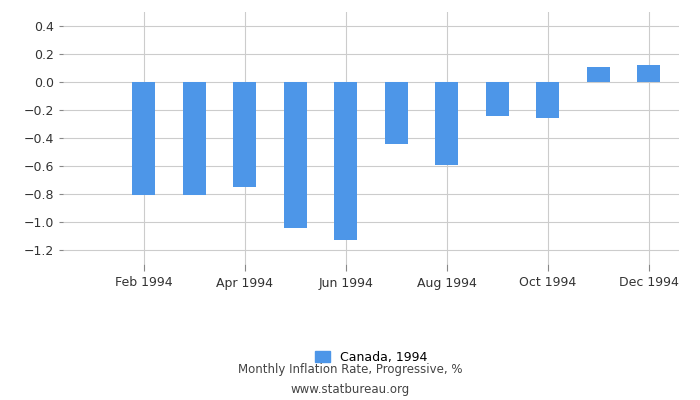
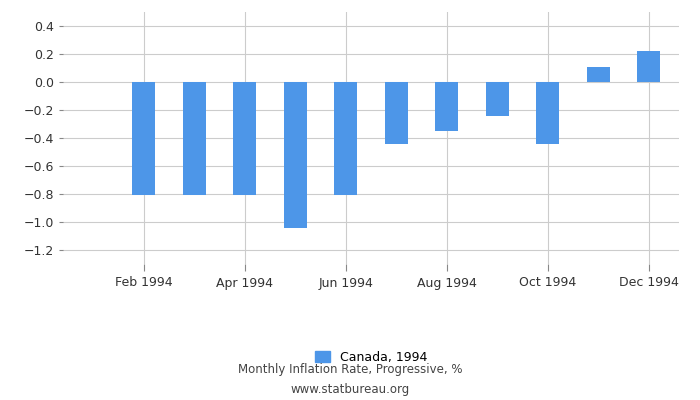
Apr 1994: -0.75 -> -0.81
Jun 1994: -1.13 -> -0.81
Aug 1994: -0.59 -> -0.35
Oct 1994: -0.26 -> -0.44
Dec 1994: 0.12 -> 0.22
